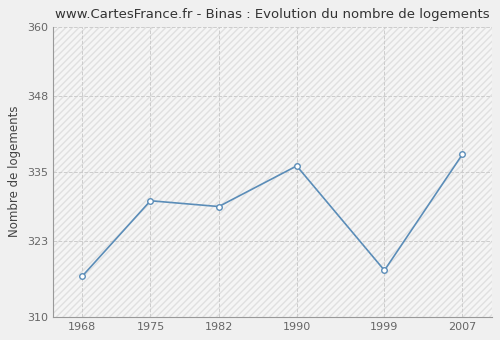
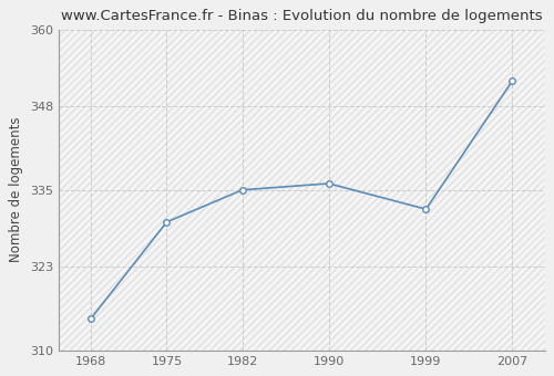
1968: 317 -> 315
1982: 329 -> 335
1999: 318 -> 332
2007: 338 -> 352
